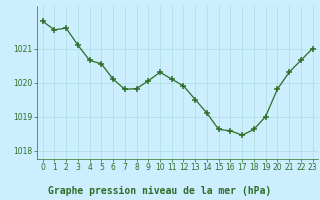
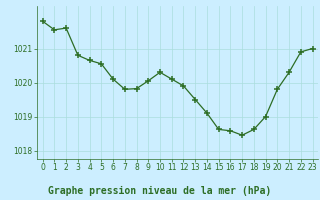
3: 1021.10 -> 1020.80
22: 1020.65 -> 1020.90
